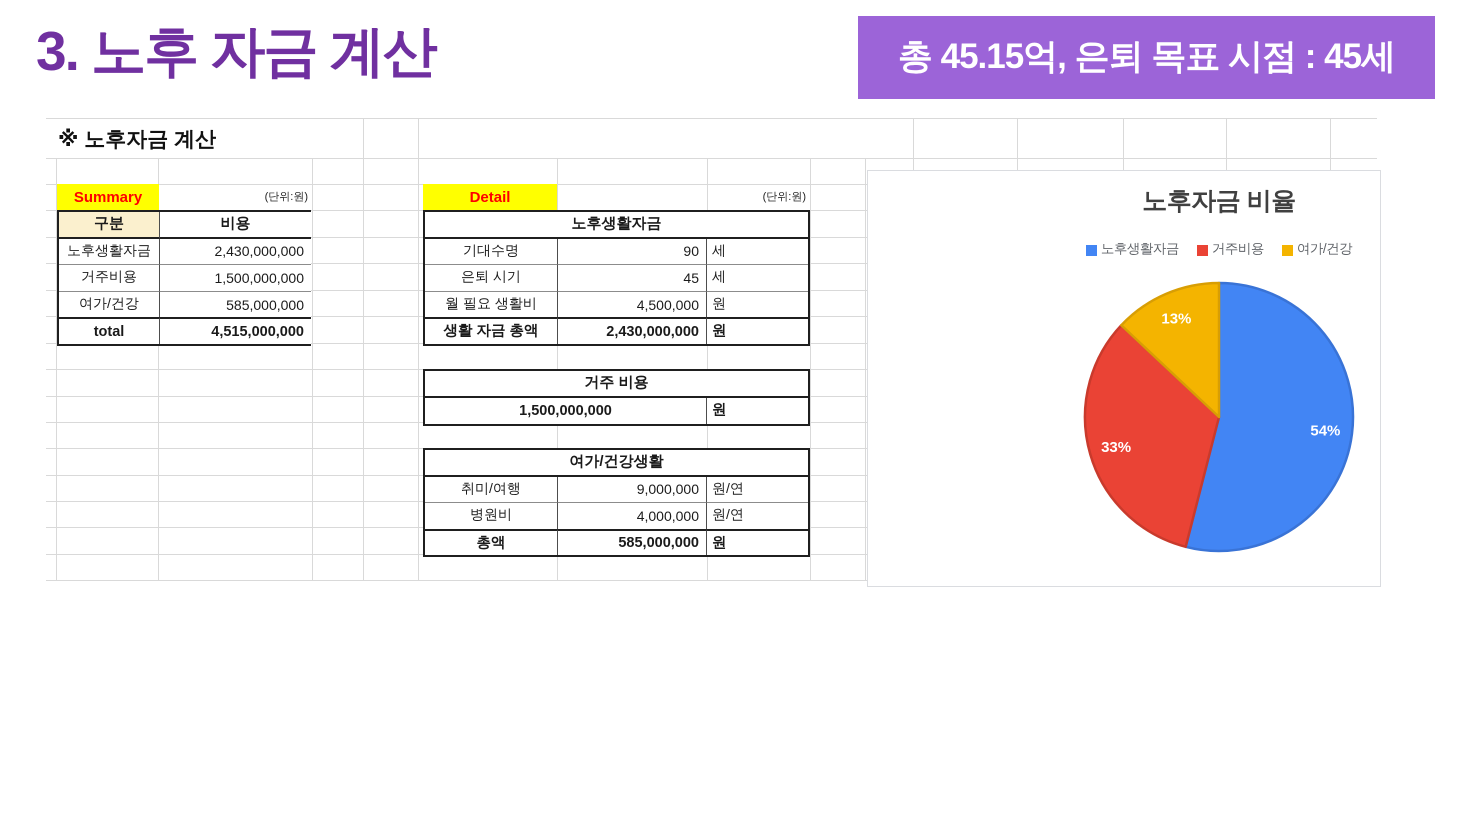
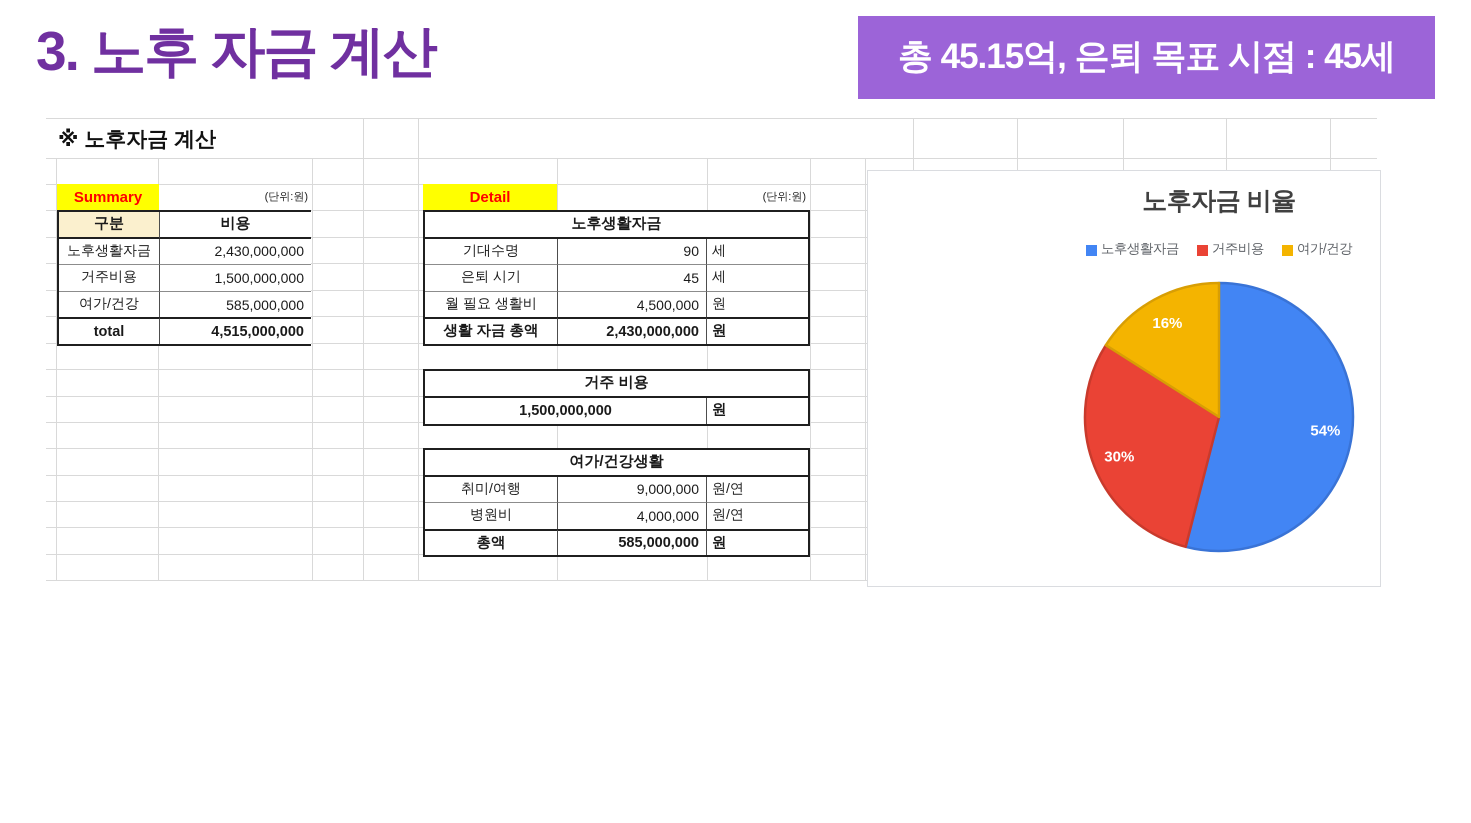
거주비용: 33% -> 30%
여가/건강: 13% -> 16%
